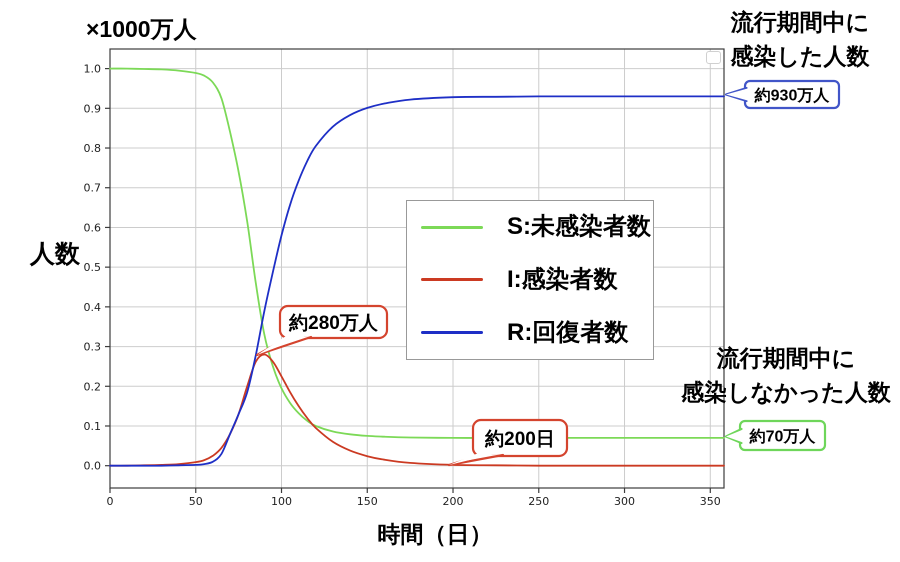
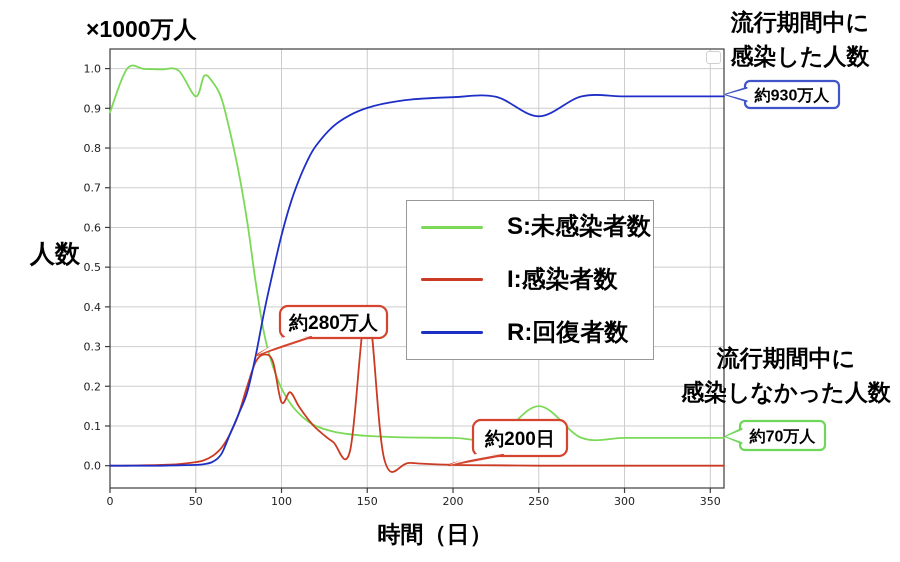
S:未感染者数/0: 1.00 -> 0.89
S:未感染者数/50: 0.99 -> 0.93
I:感染者数/100: 0.23 -> 0.16
I:感染者数/150: 0.02 -> 0.40
S:未感染者数/250: 0.07 -> 0.15
R:回復者数/250: 0.93 -> 0.88
